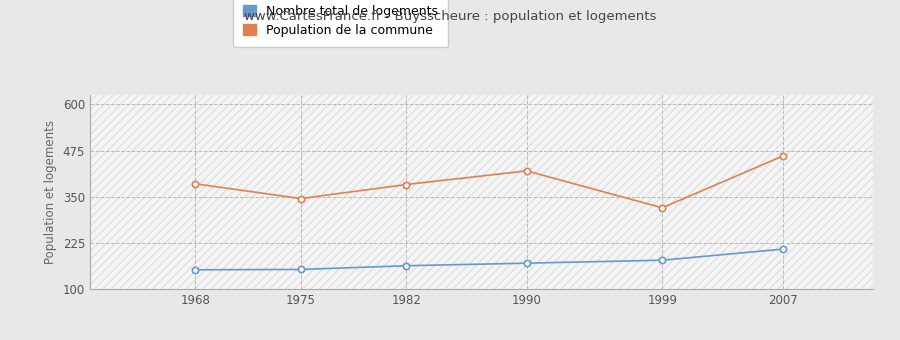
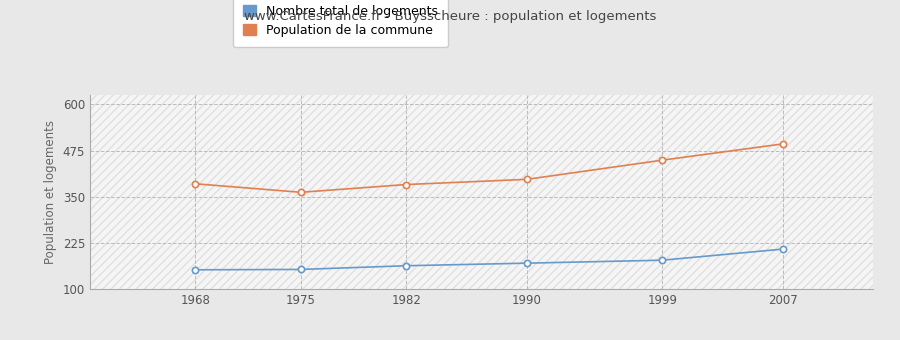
Population de la commune/1975: 345 -> 362
Population de la commune/1990: 420 -> 397
Population de la commune/1999: 320 -> 449
Population de la commune/2007: 460 -> 493
